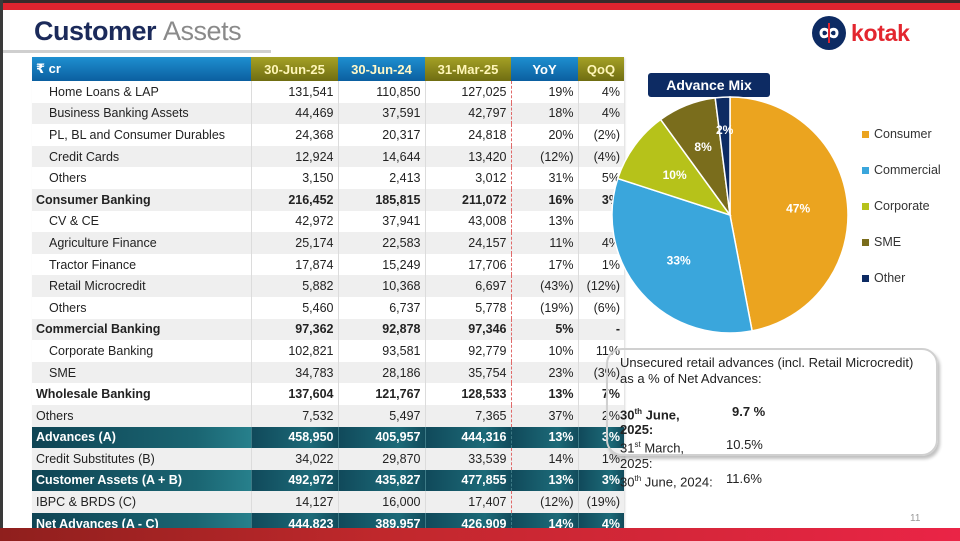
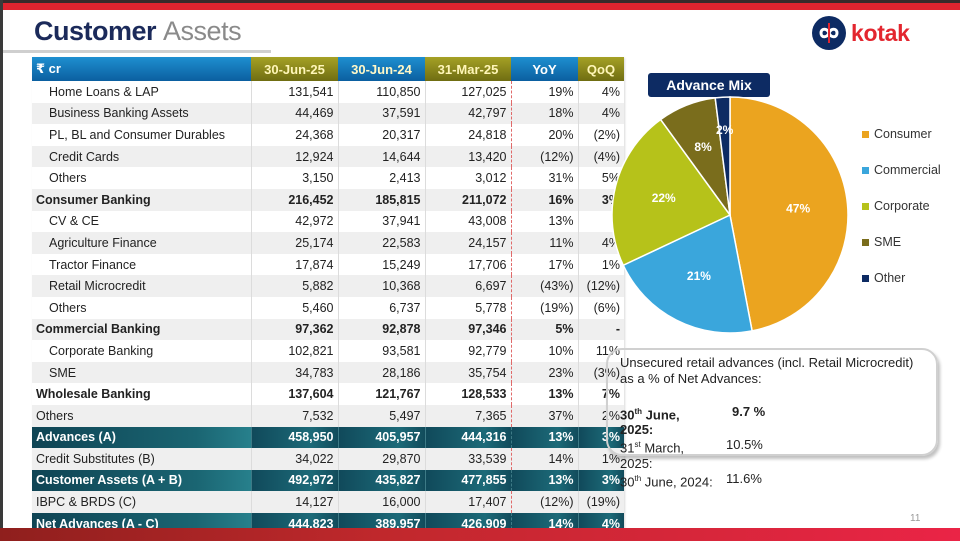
Commercial: 33% -> 21%
Corporate: 10% -> 22%
